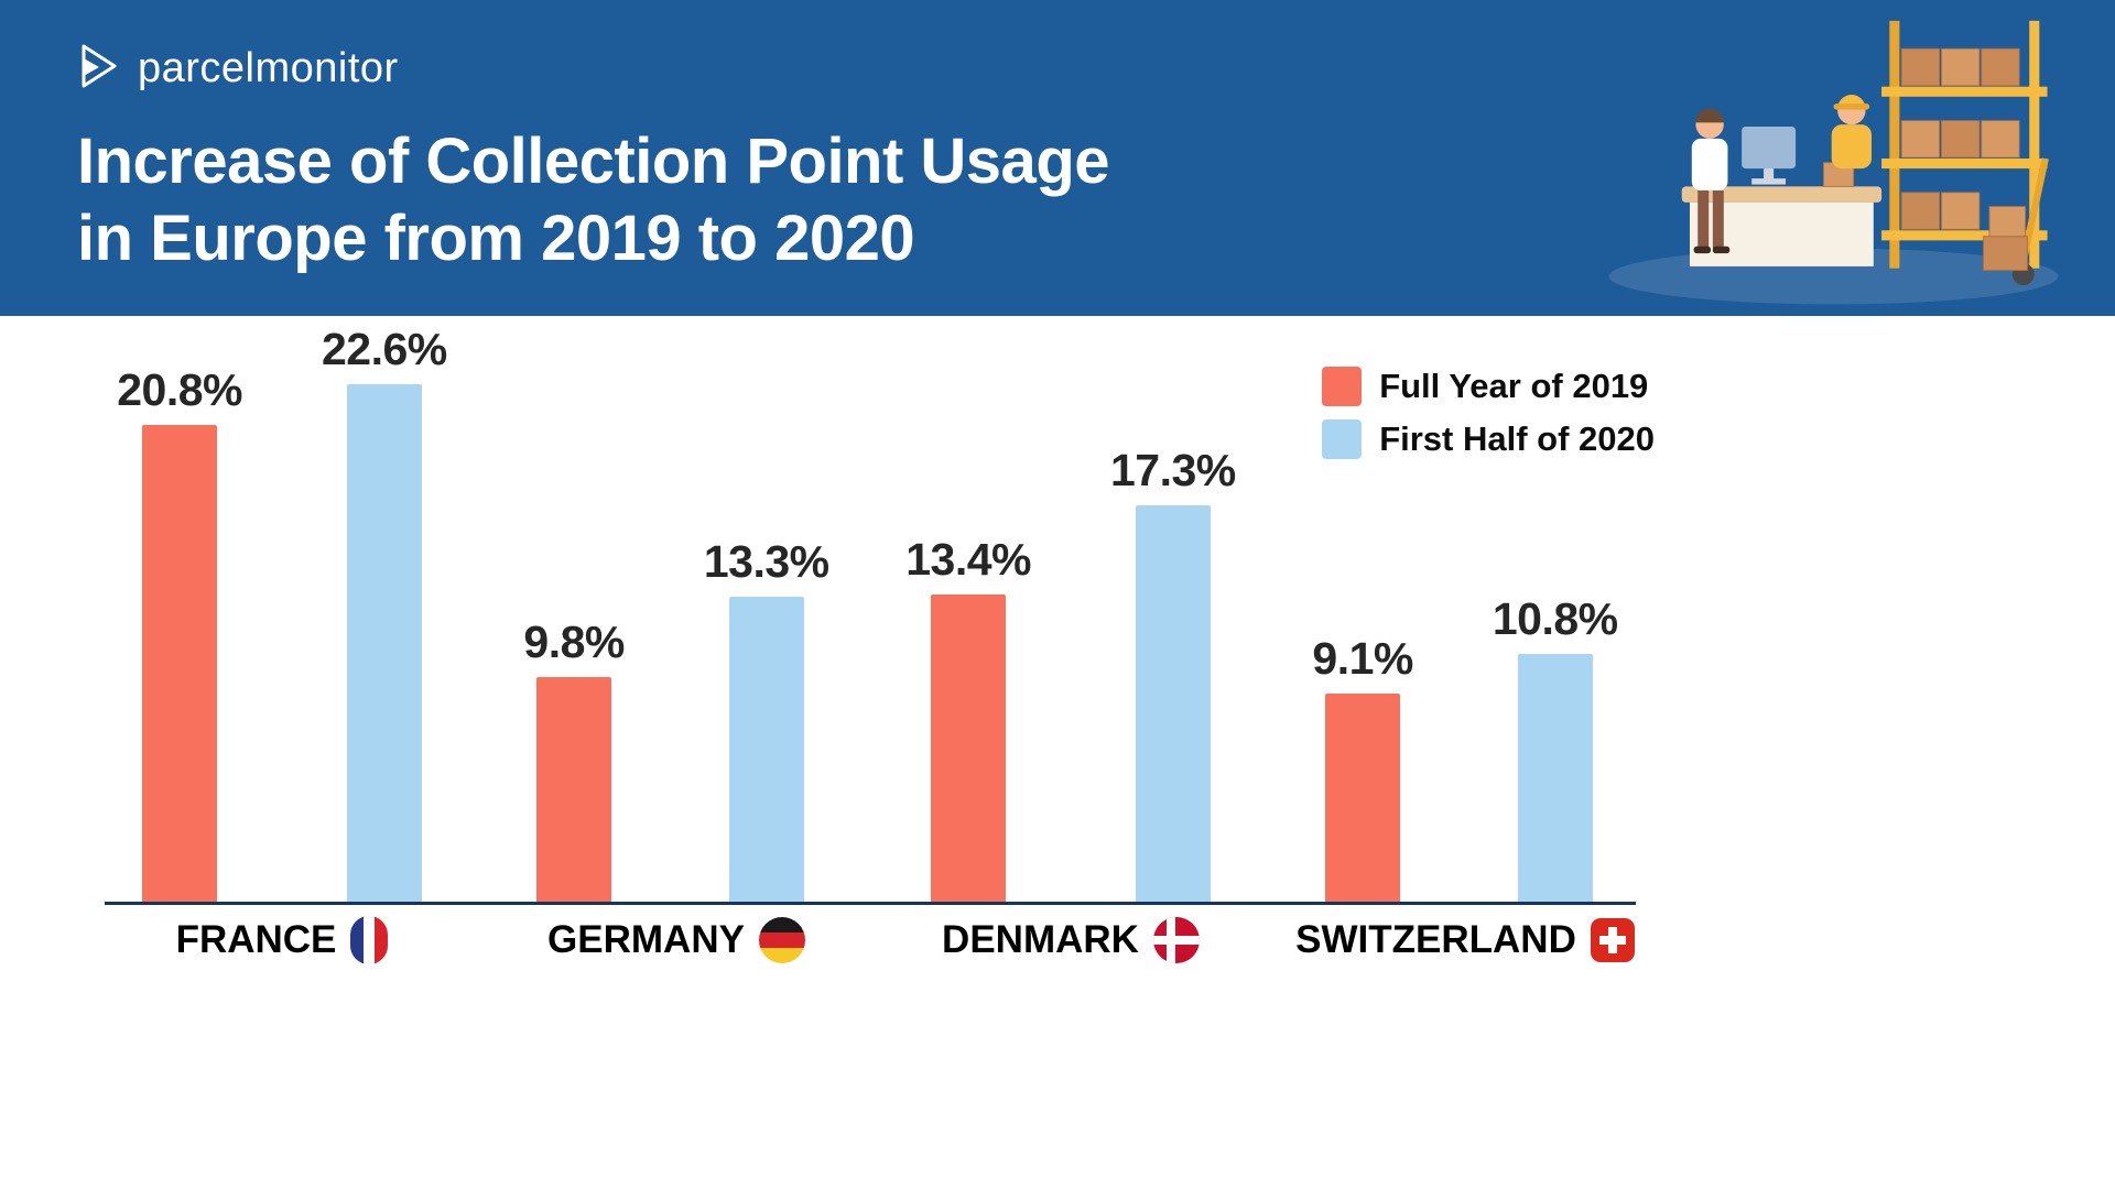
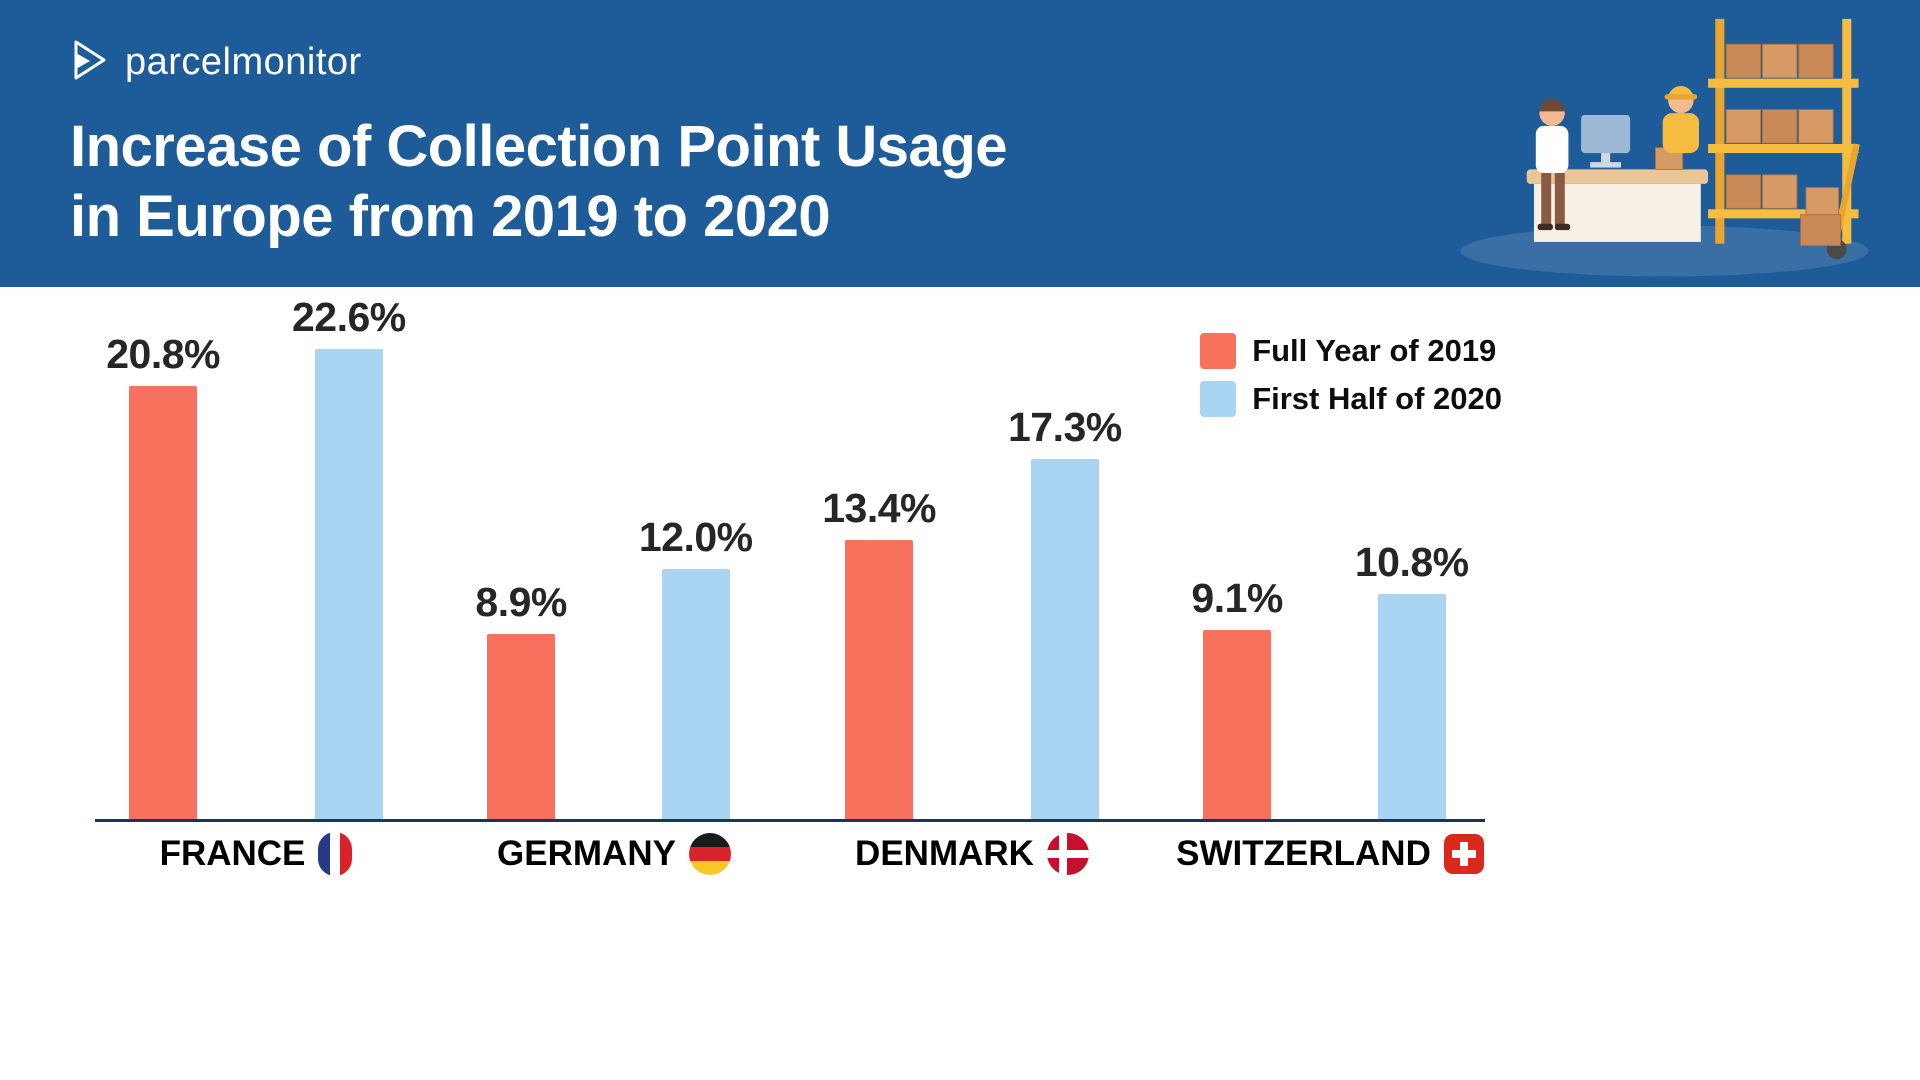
Full Year of 2019/GERMANY: 9.8% -> 8.9%
First Half of 2020/GERMANY: 13.3% -> 12.0%
